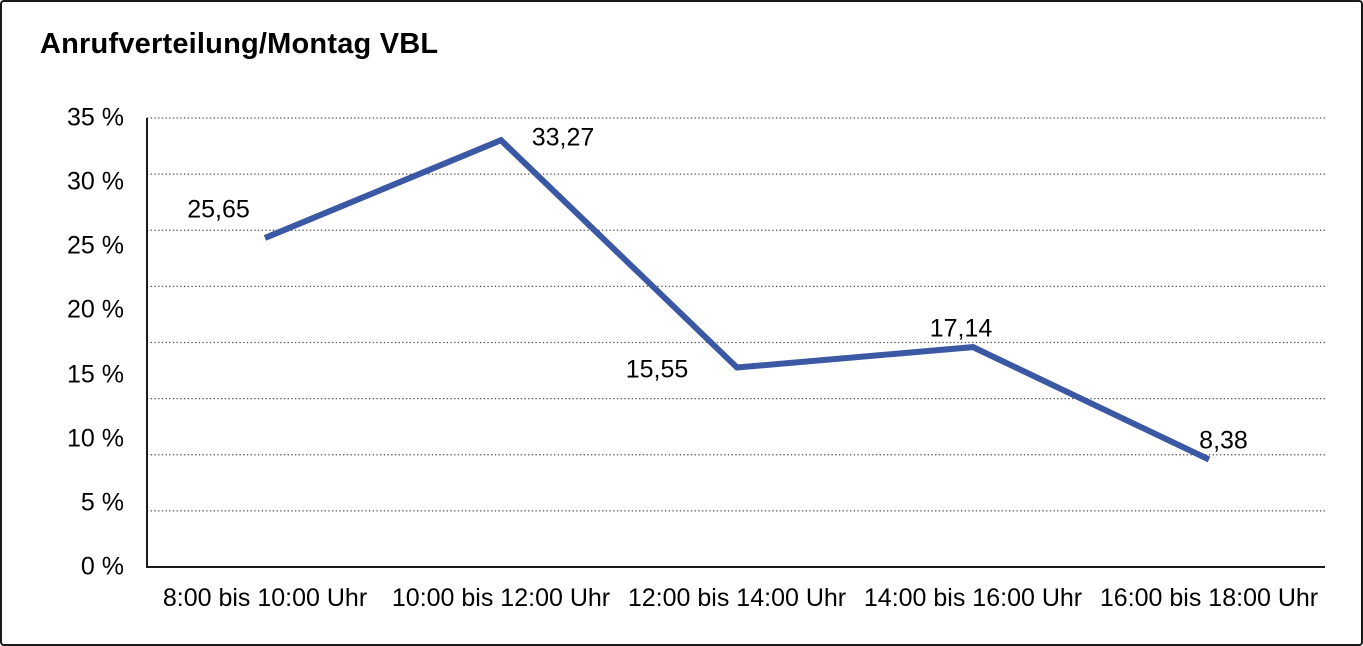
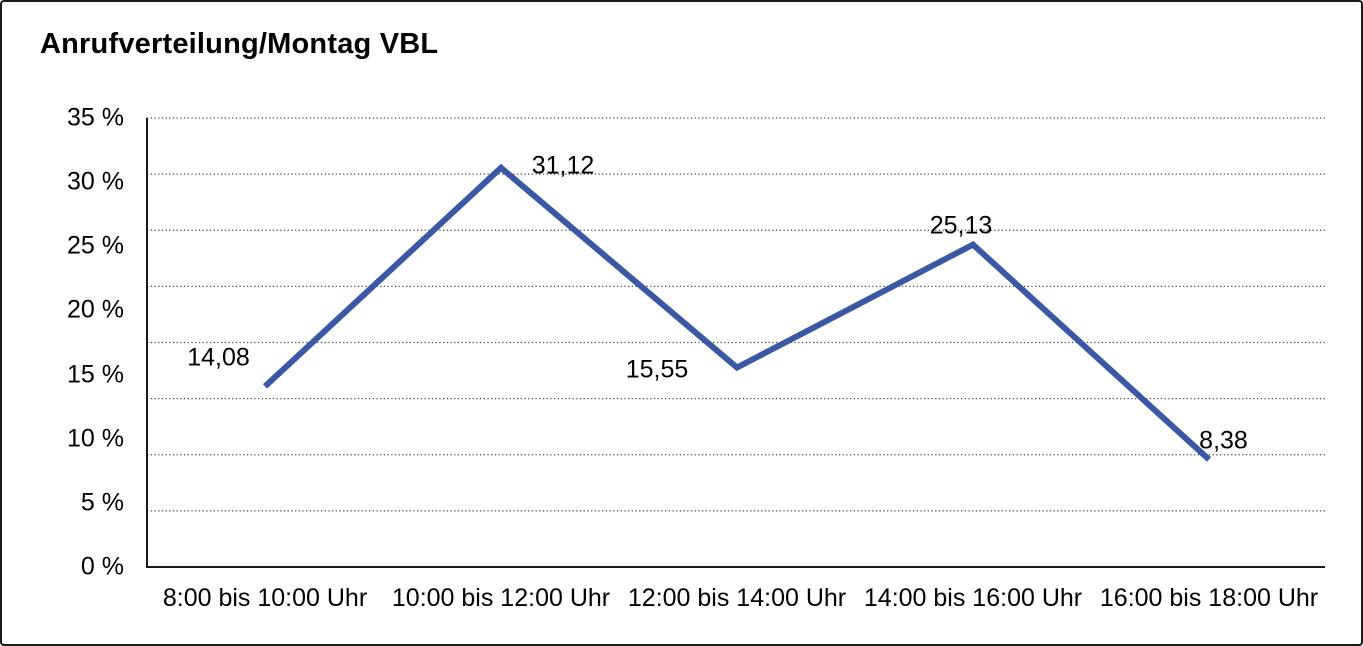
8:00 bis 10:00 Uhr: 25,65 -> 14,08
10:00 bis 12:00 Uhr: 33,27 -> 31,12
14:00 bis 16:00 Uhr: 17,14 -> 25,13
